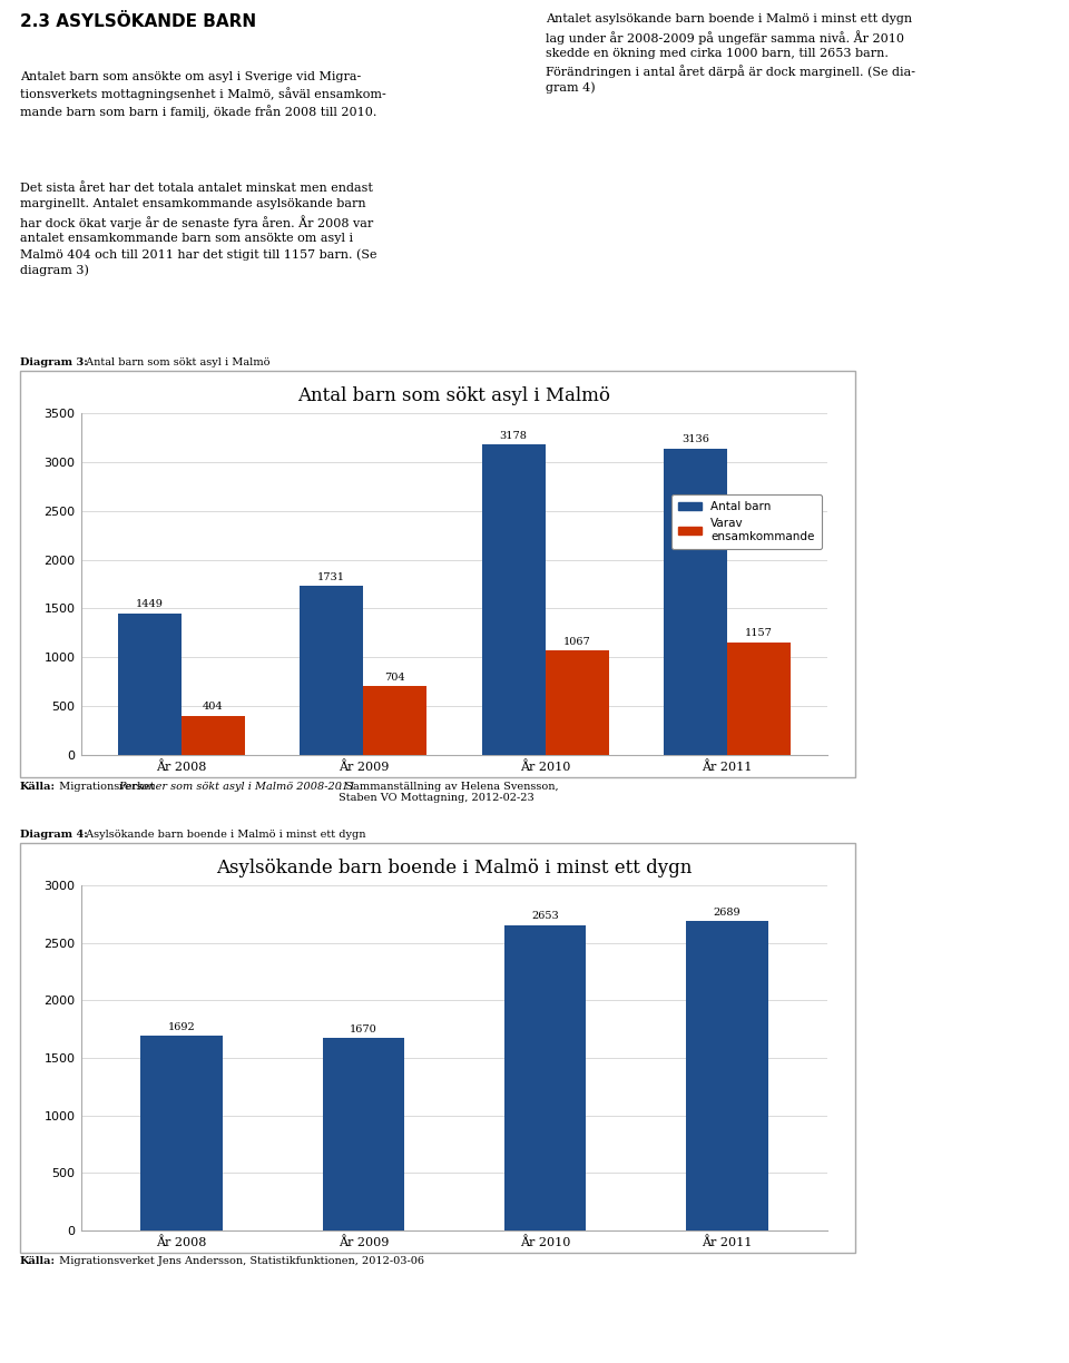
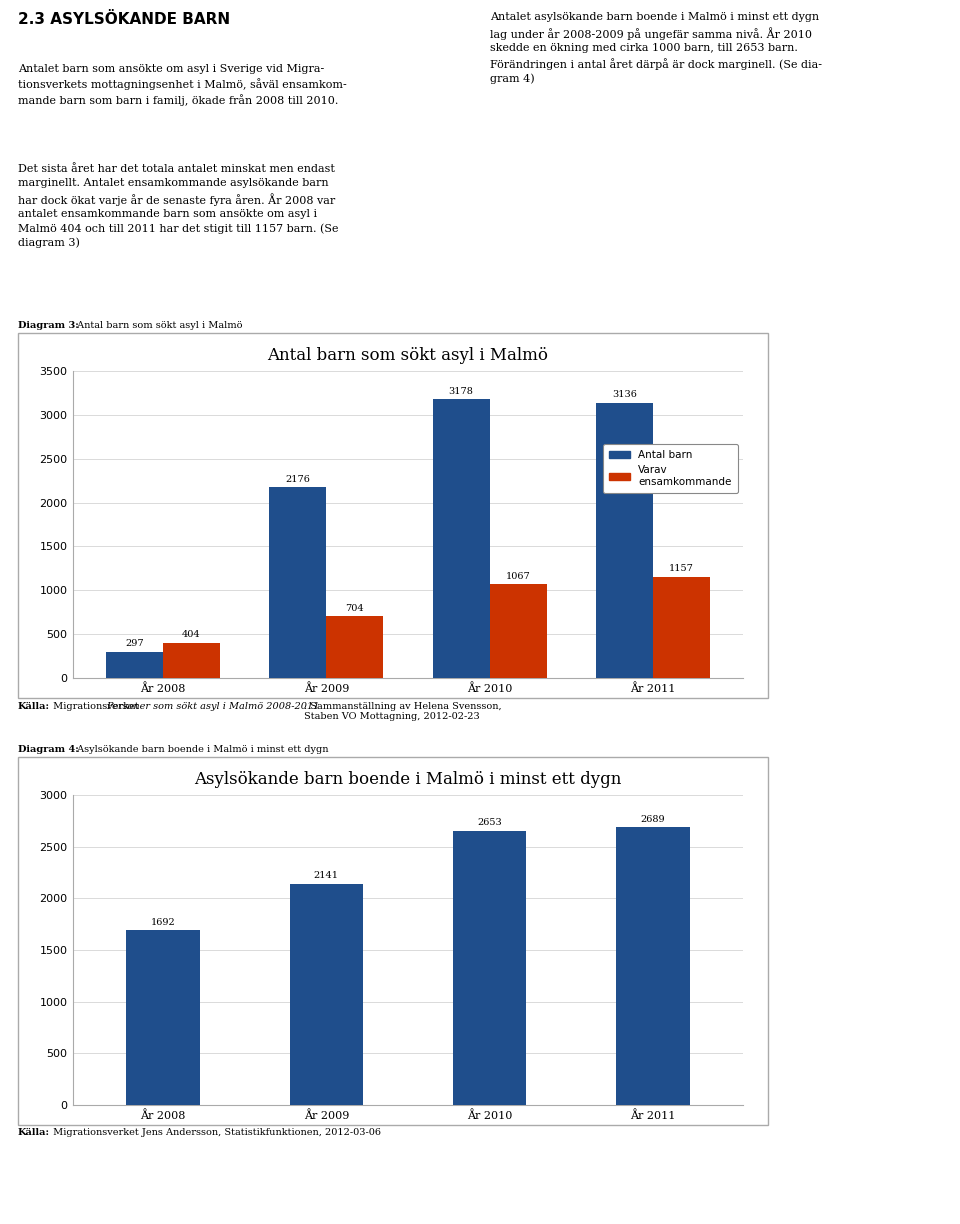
Antal barn som sökt asyl i Malmö/Antal barn/År 2008: 1449 -> 297
Antal barn som sökt asyl i Malmö/Antal barn/År 2009: 1731 -> 2176
Asylsökande barn boende i Malmö i minst ett dygn/År 2009: 1670 -> 2141
